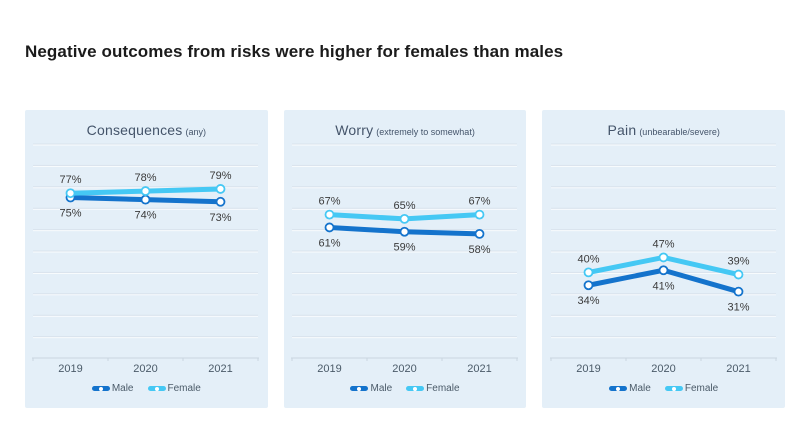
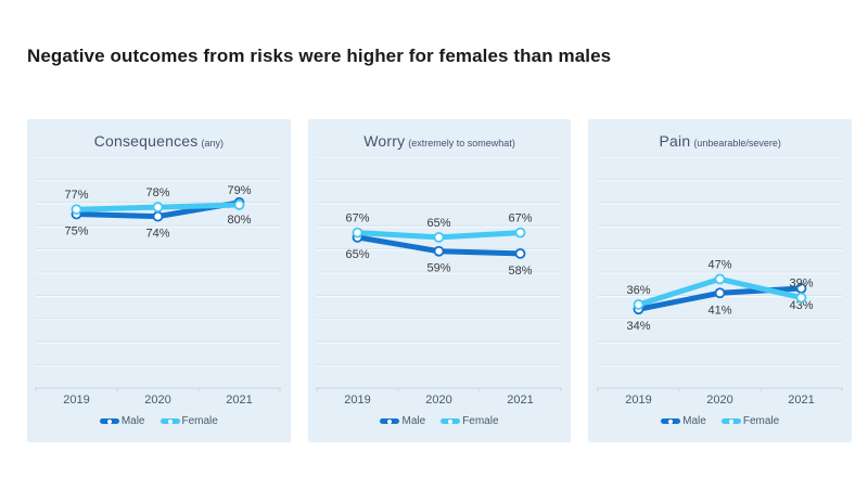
Consequences/Male/2021: 73% -> 80%
Worry/Male/2019: 61% -> 65%
Pain/Female/2019: 40% -> 36%
Pain/Male/2021: 31% -> 43%
